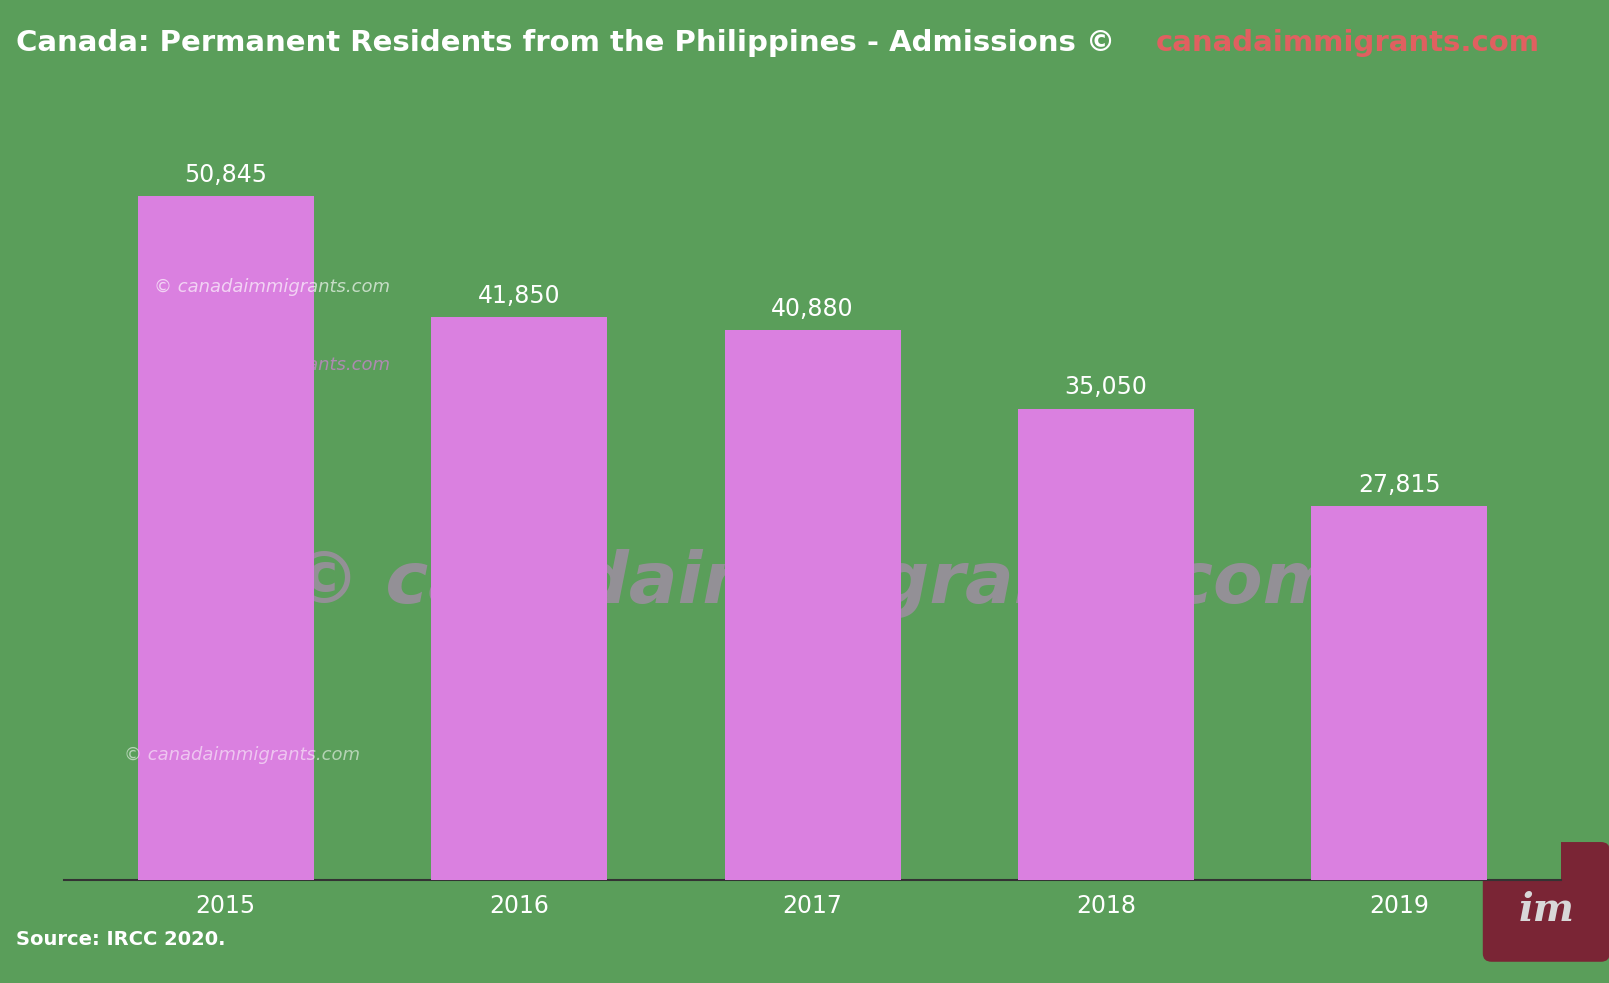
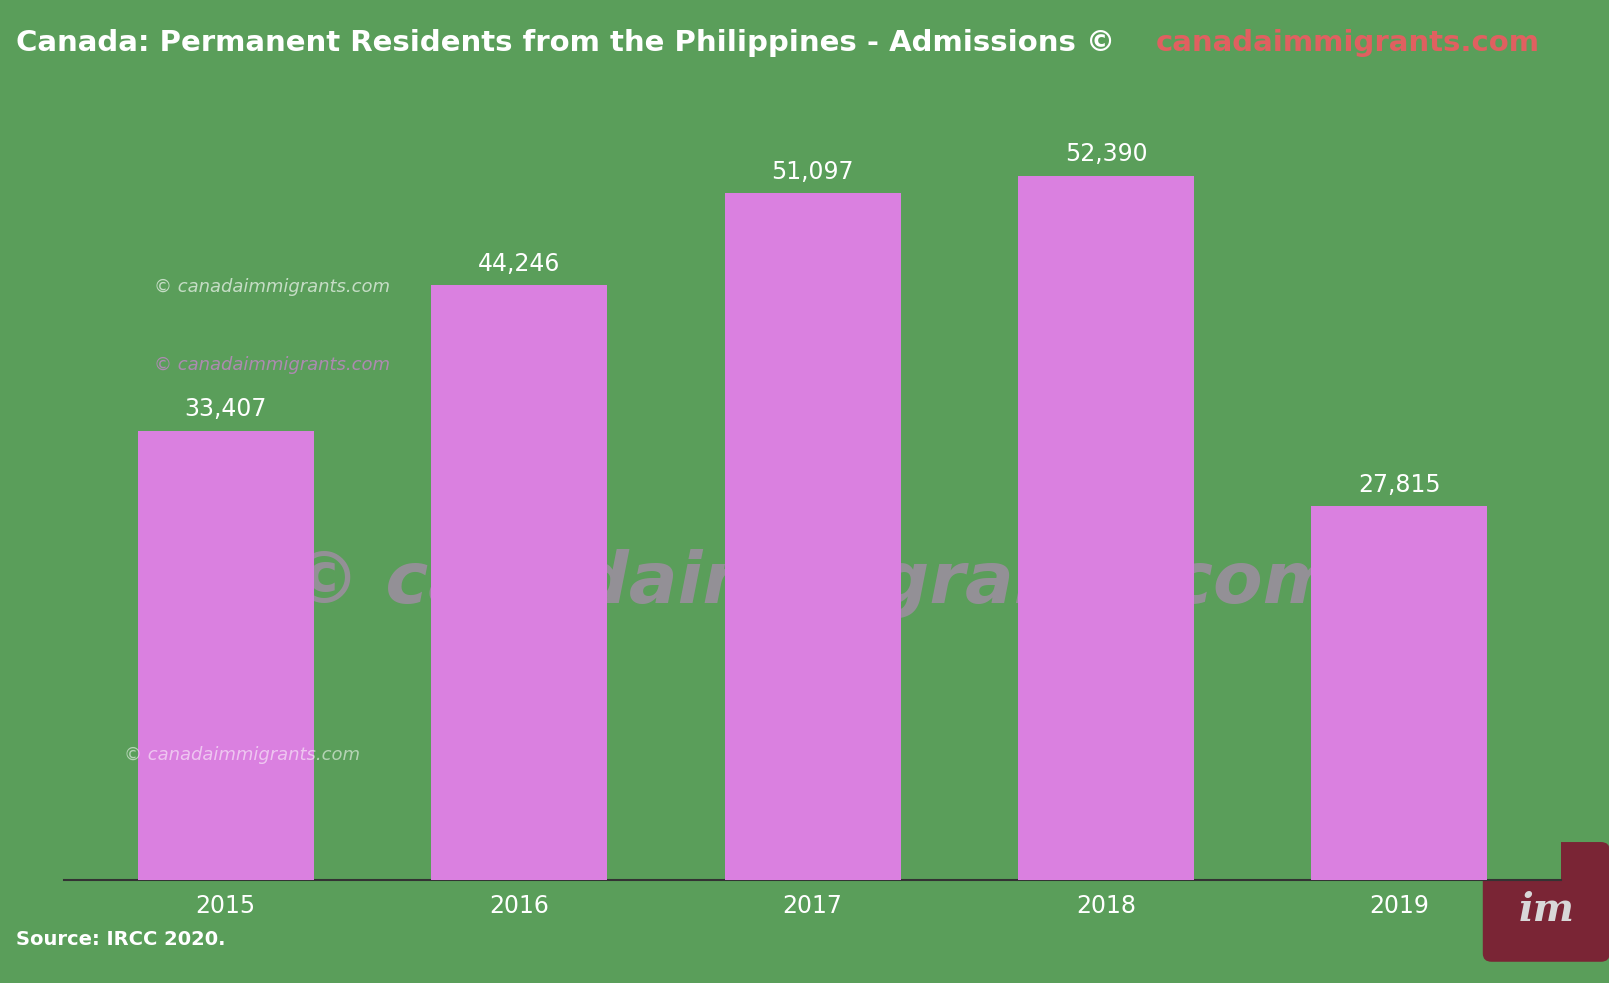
2015: 50,845 -> 33,407
2016: 41,850 -> 44,246
2017: 40,880 -> 51,097
2018: 35,050 -> 52,390
